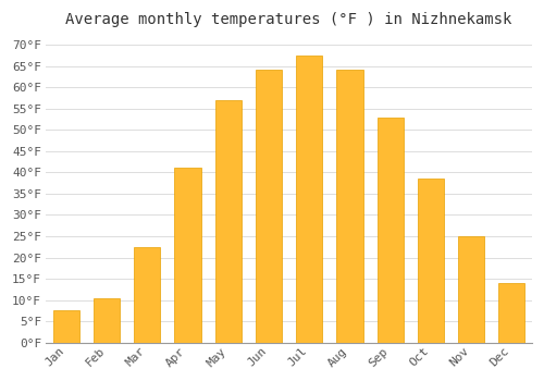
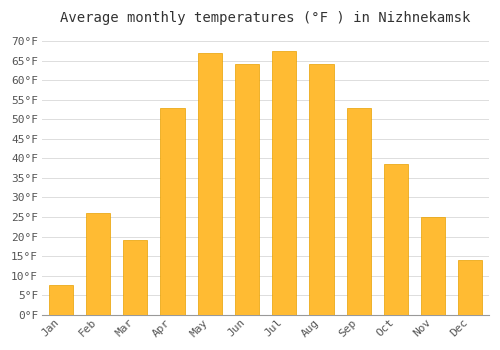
Feb: 10.5°F -> 26.0°F
Mar: 22.5°F -> 19.0°F
Apr: 41.0°F -> 53.0°F
May: 57.0°F -> 67.0°F
